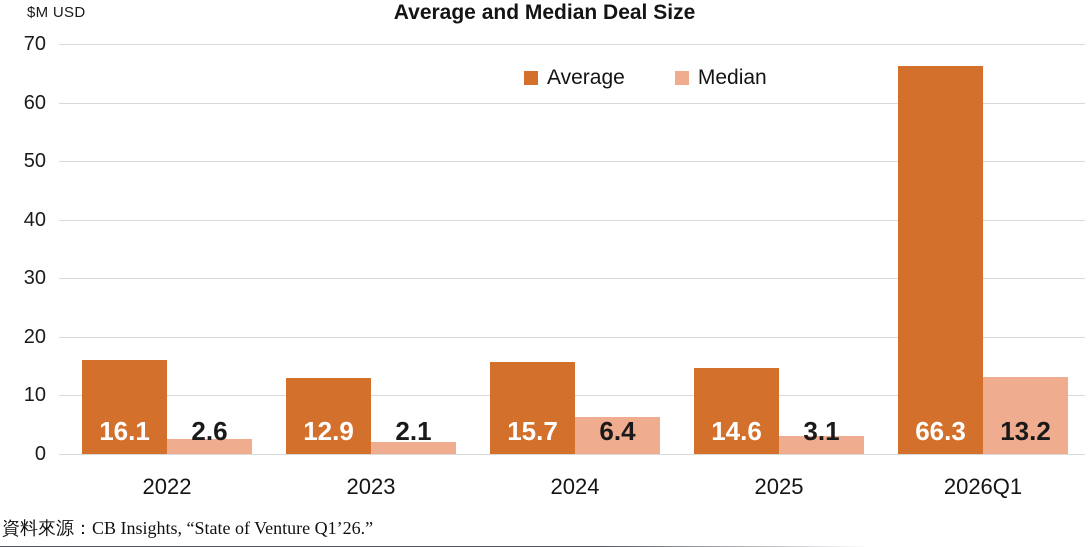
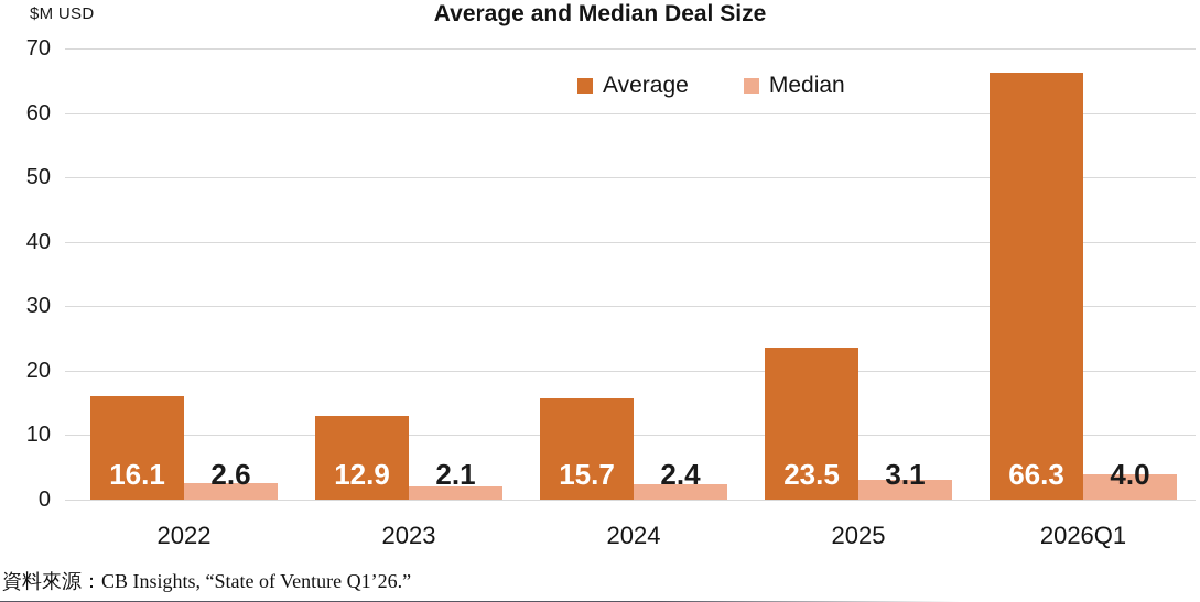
Median/2024: 6.4 -> 2.4
Average/2025: 14.6 -> 23.5
Median/2026Q1: 13.2 -> 4.0
